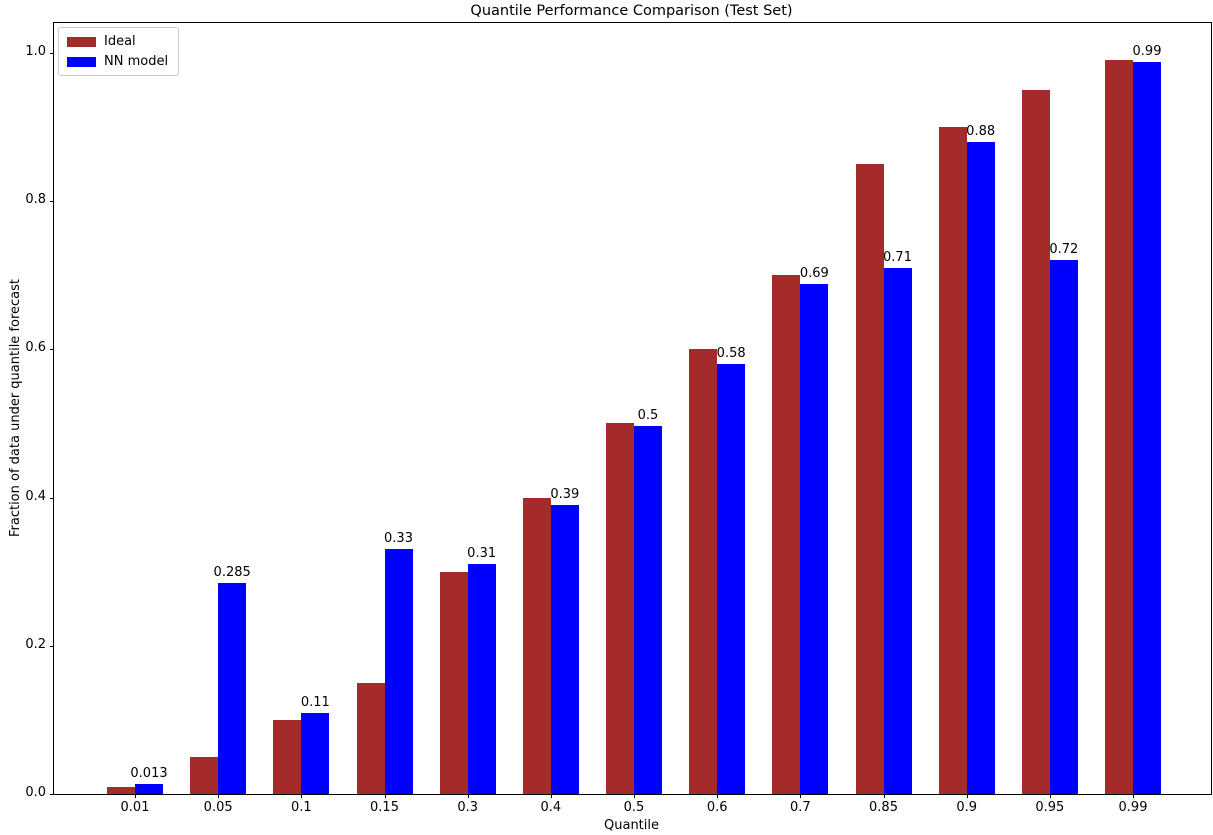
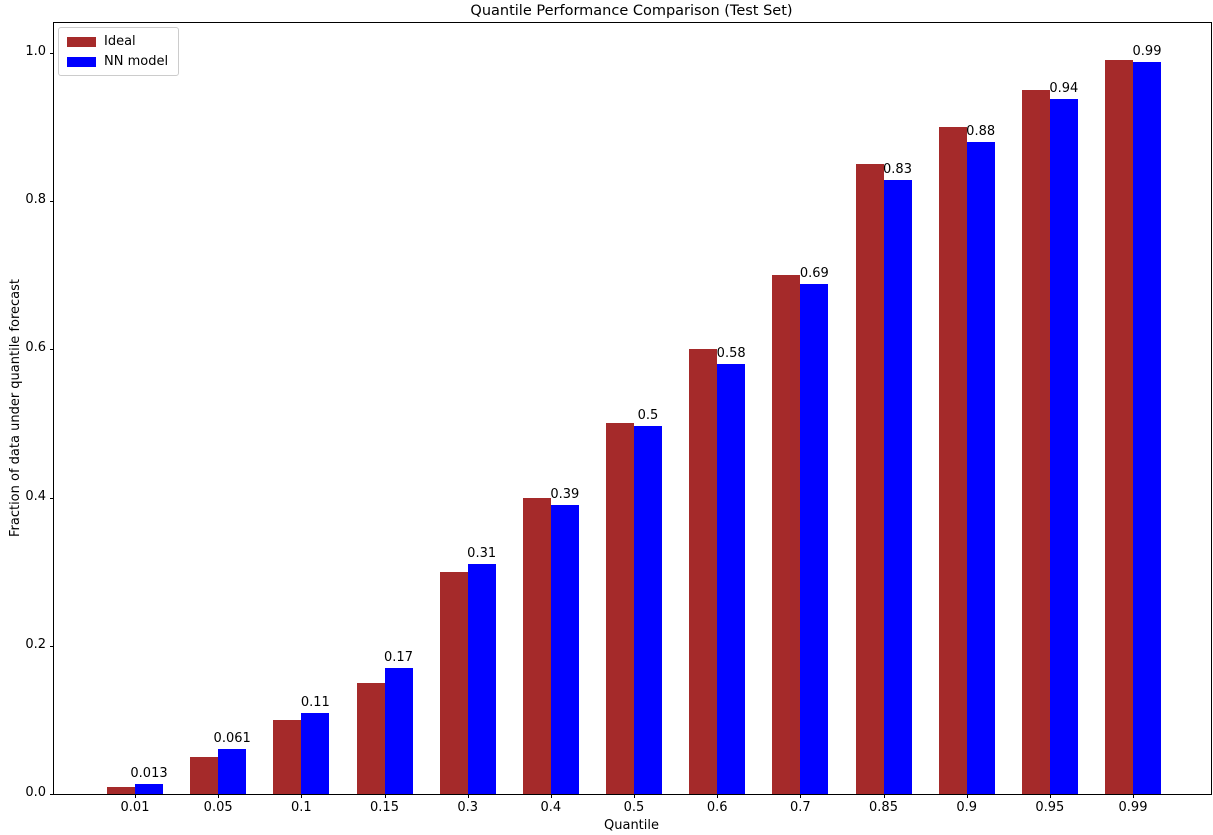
NN model/0.05: 0.285 -> 0.061
NN model/0.15: 0.33 -> 0.17
NN model/0.85: 0.71 -> 0.83
NN model/0.95: 0.72 -> 0.94
